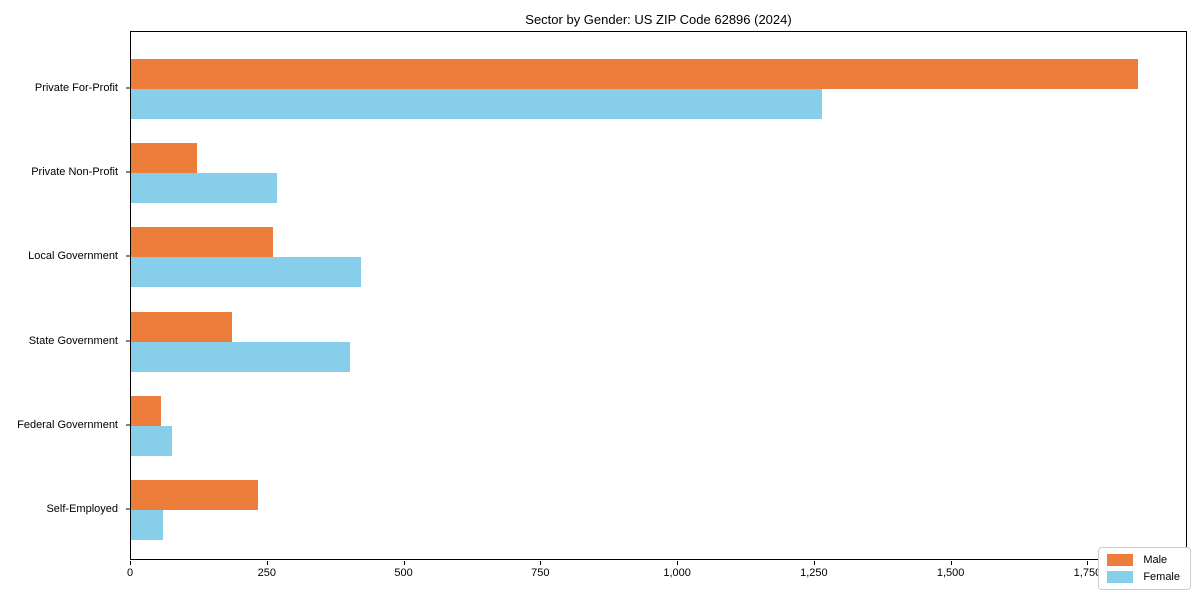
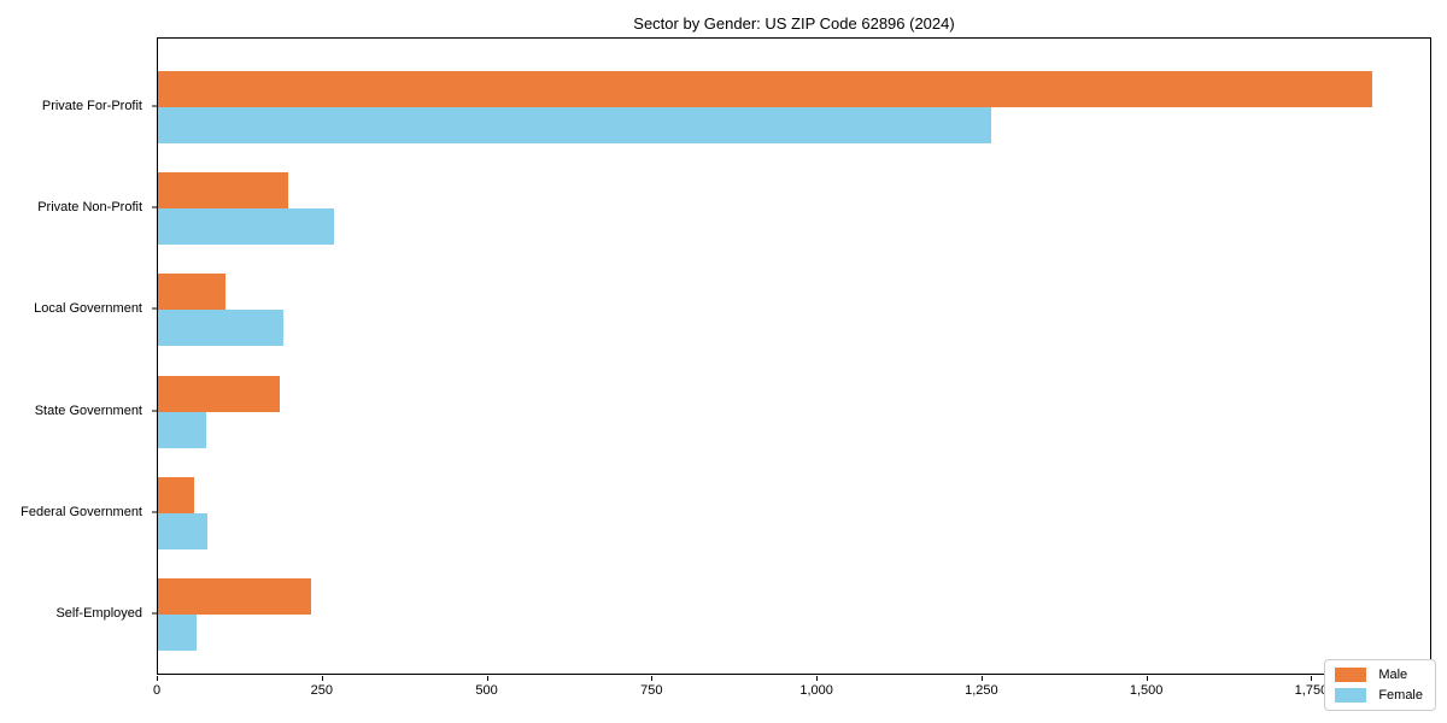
Male/Private Non-Profit: 120 -> 200
Male/Local Government: 260 -> 100
Female/Local Government: 420 -> 190
Female/State Government: 400 -> 70
